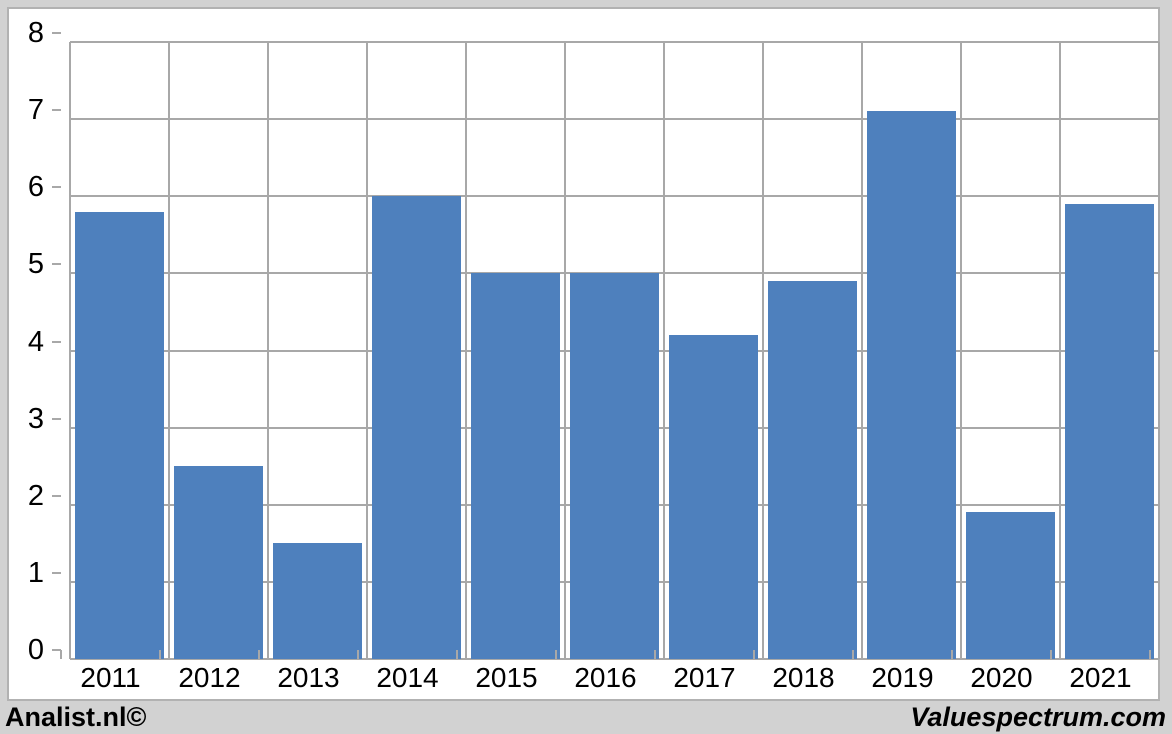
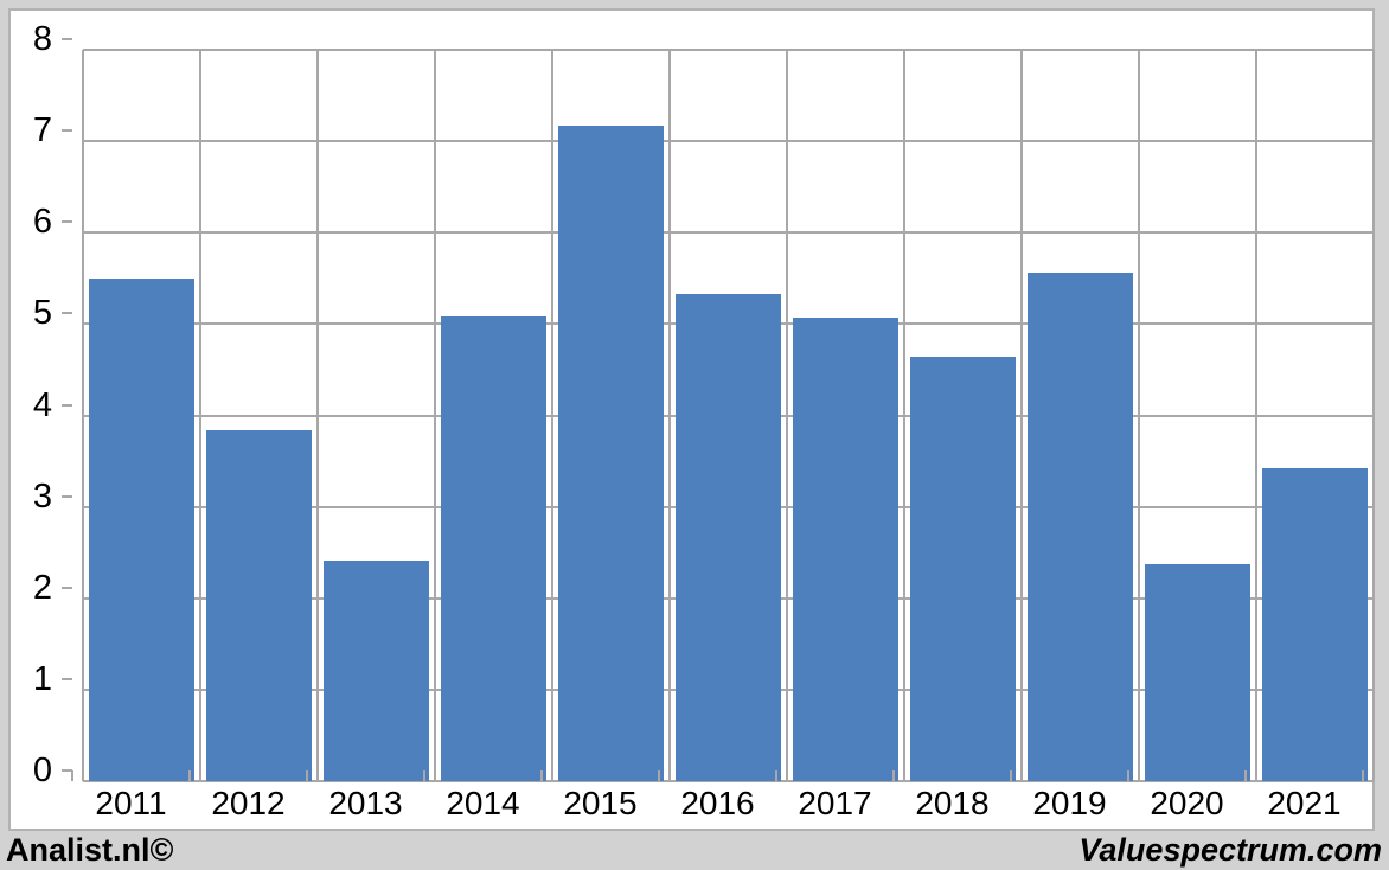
2011: 5.8 -> 5.5
2012: 2.5 -> 3.8
2013: 1.5 -> 2.4
2014: 6.0 -> 5.1
2015: 5.0 -> 7.2
2016: 5.0 -> 5.3
2017: 4.2 -> 5.1
2018: 4.9 -> 4.6
2019: 7.1 -> 5.6
2020: 1.9 -> 2.4
2021: 5.9 -> 3.4
